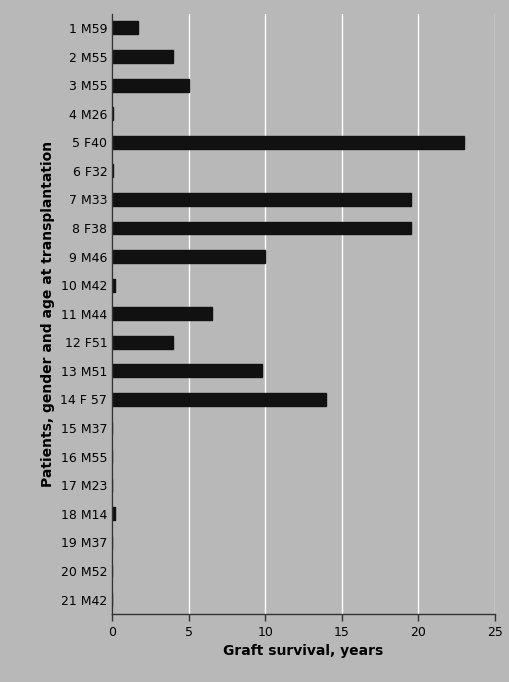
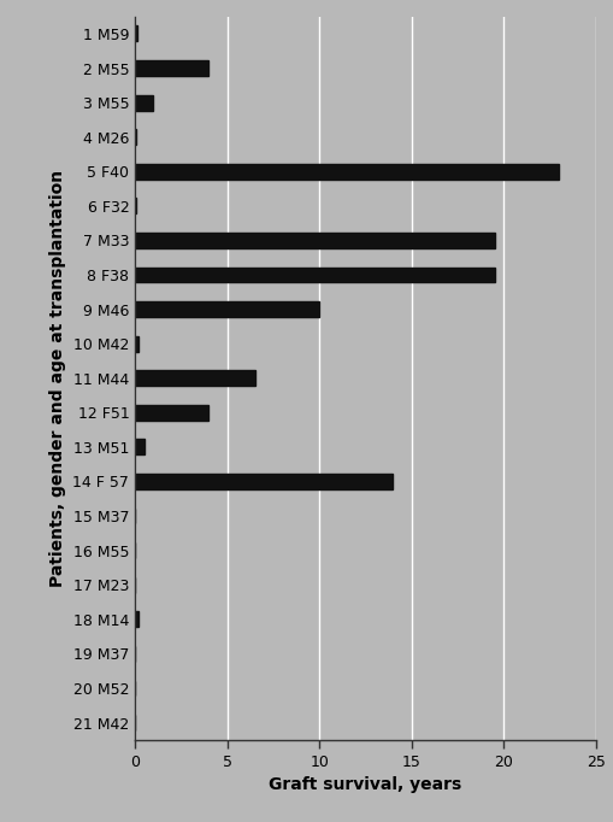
1 M59: 1.7 -> 0.1
3 M55: 5.0 -> 1.0
13 M51: 9.8 -> 0.5
